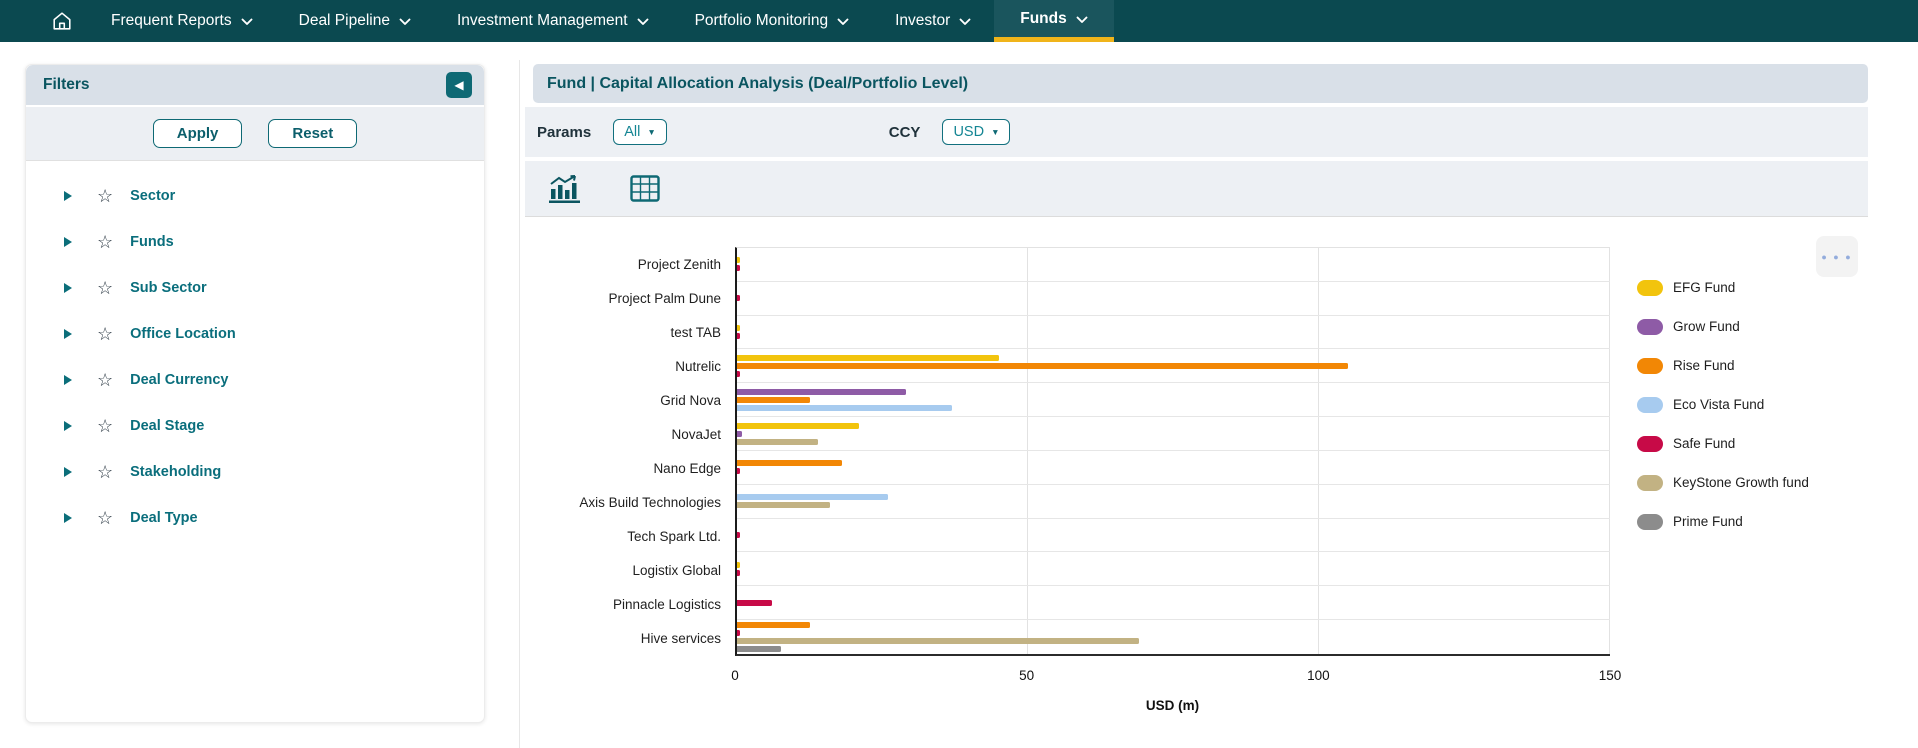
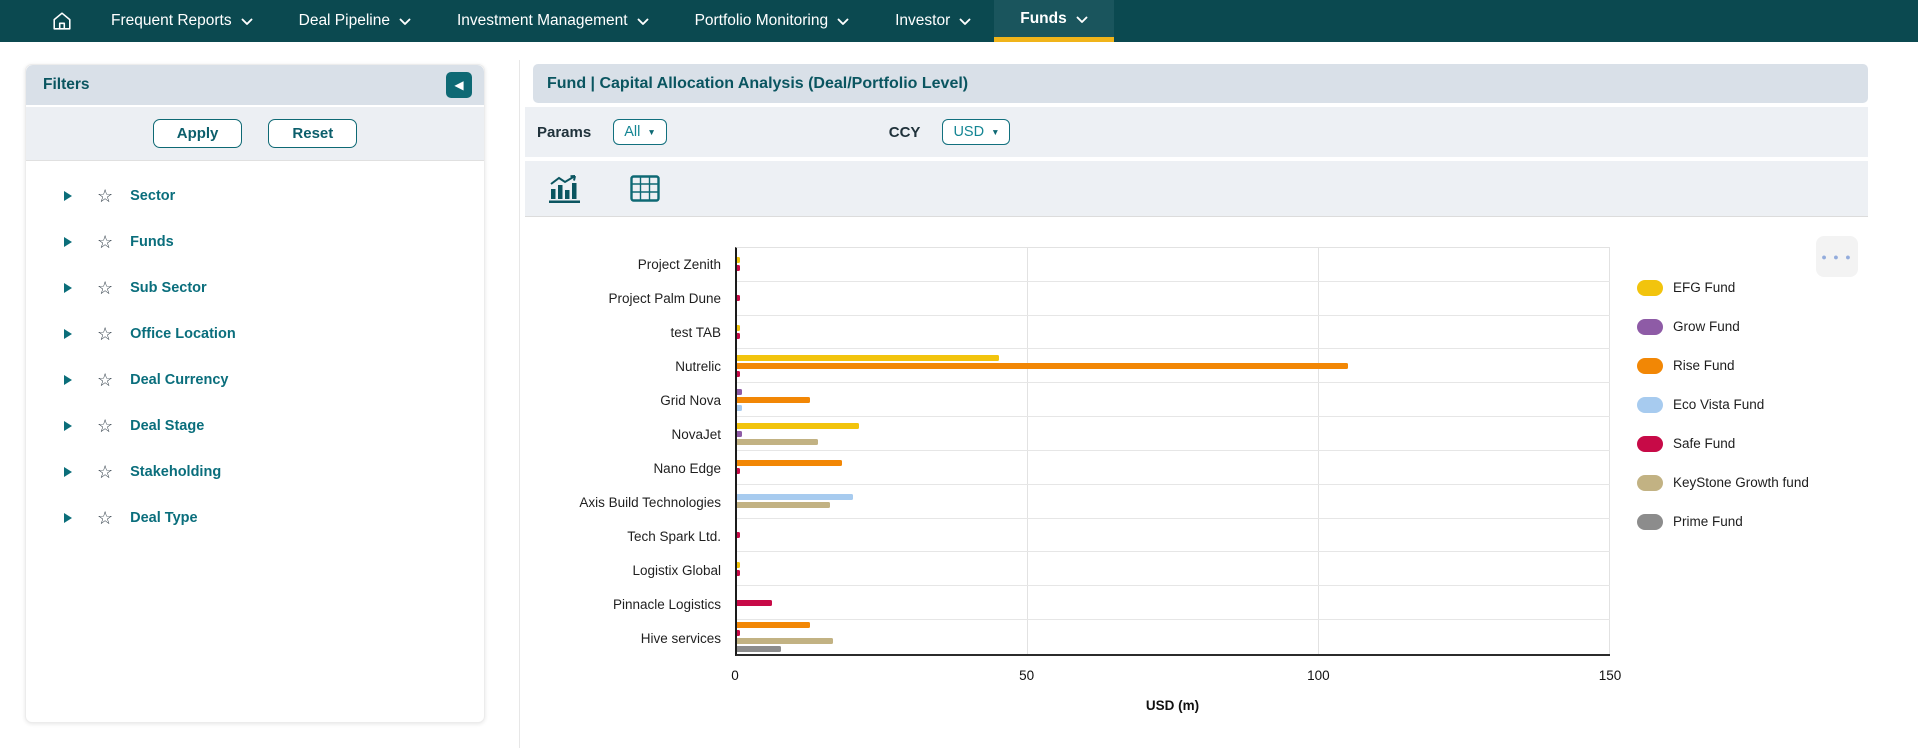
Grow Fund/Grid Nova: 29 -> 1
Eco Vista Fund/Grid Nova: 37 -> 1
Eco Vista Fund/Axis Build Technologies: 26 -> 20
KeyStone Growth fund/Hive services: 69 -> 16
